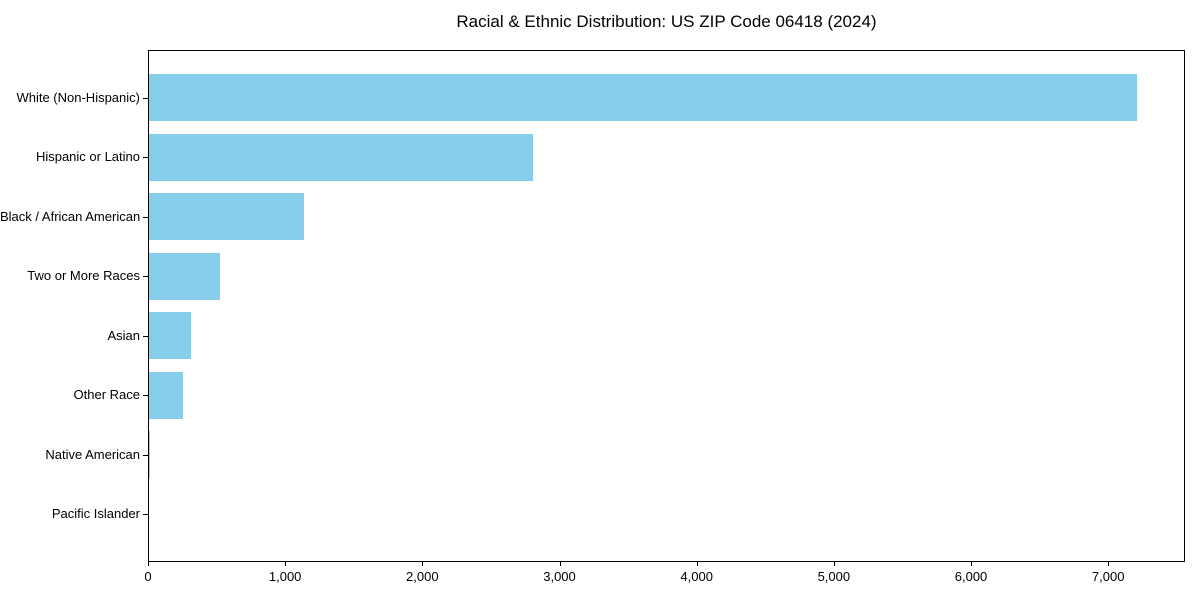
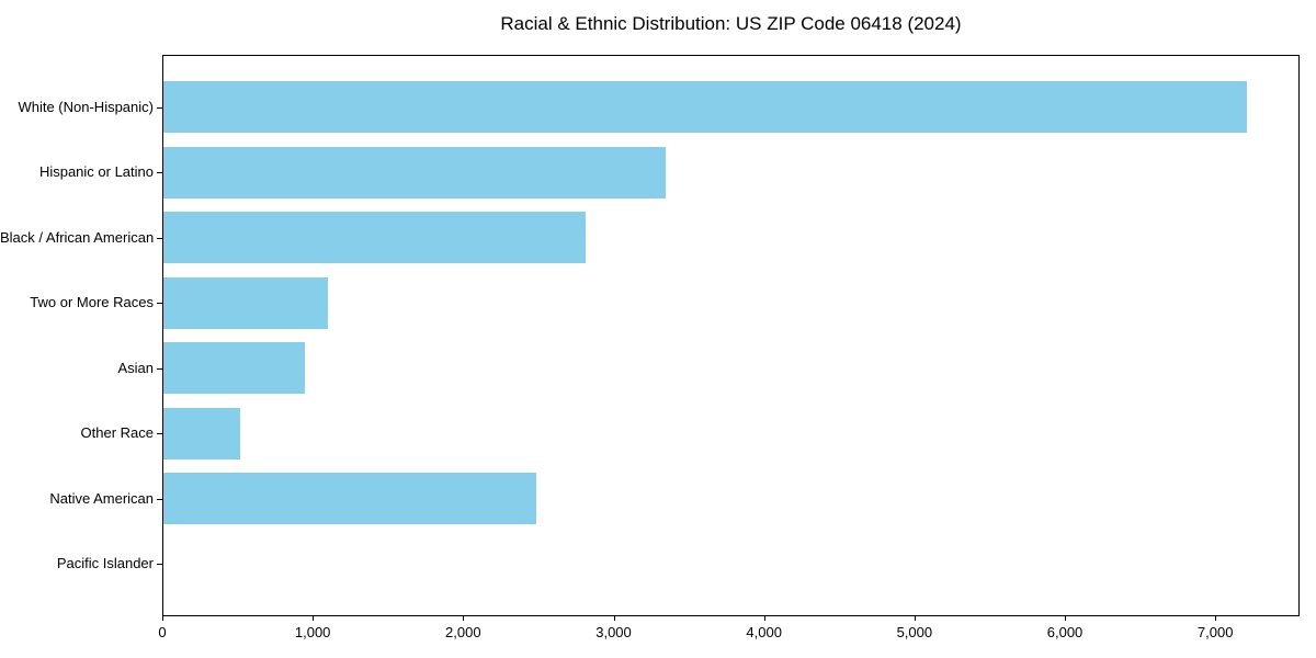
Hispanic or Latino: 2800 -> 3340
Black / African American: 1130 -> 2810
Two or More Races: 520 -> 1090
Asian: 300 -> 940
Other Race: 250 -> 510
Native American: 10 -> 2480
